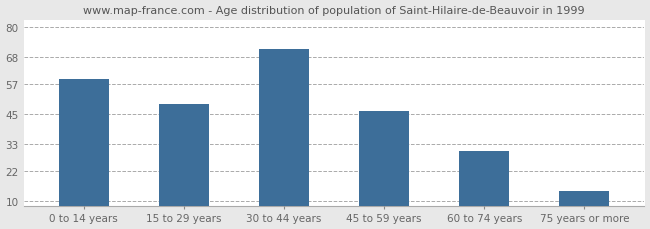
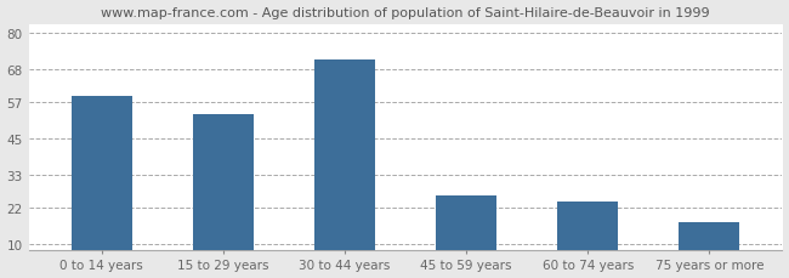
15 to 29 years: 49 -> 53
45 to 59 years: 46 -> 26
60 to 74 years: 30 -> 24
75 years or more: 14 -> 17
